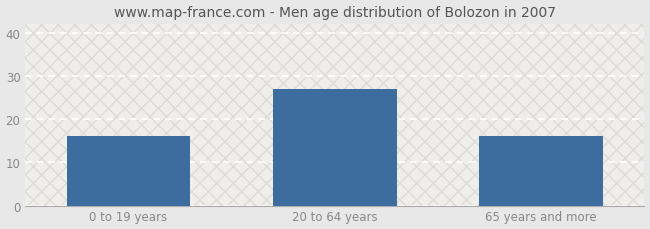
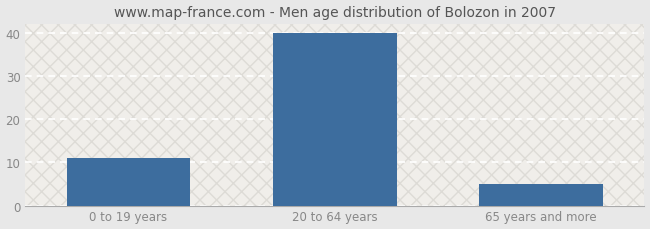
0 to 19 years: 16 -> 11
20 to 64 years: 27 -> 40
65 years and more: 16 -> 5
